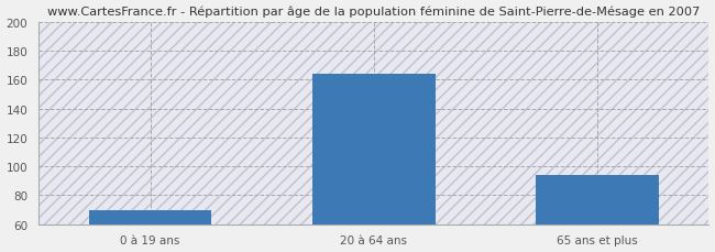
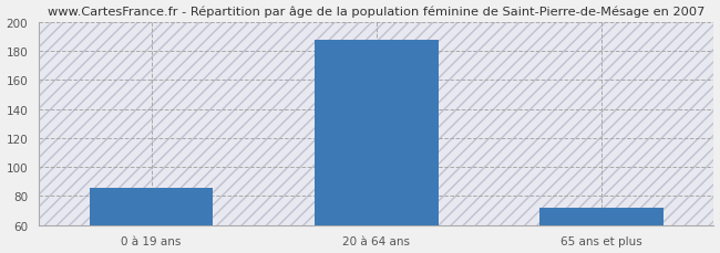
0 à 19 ans: 70 -> 86
20 à 64 ans: 164 -> 188
65 ans et plus: 94 -> 72
